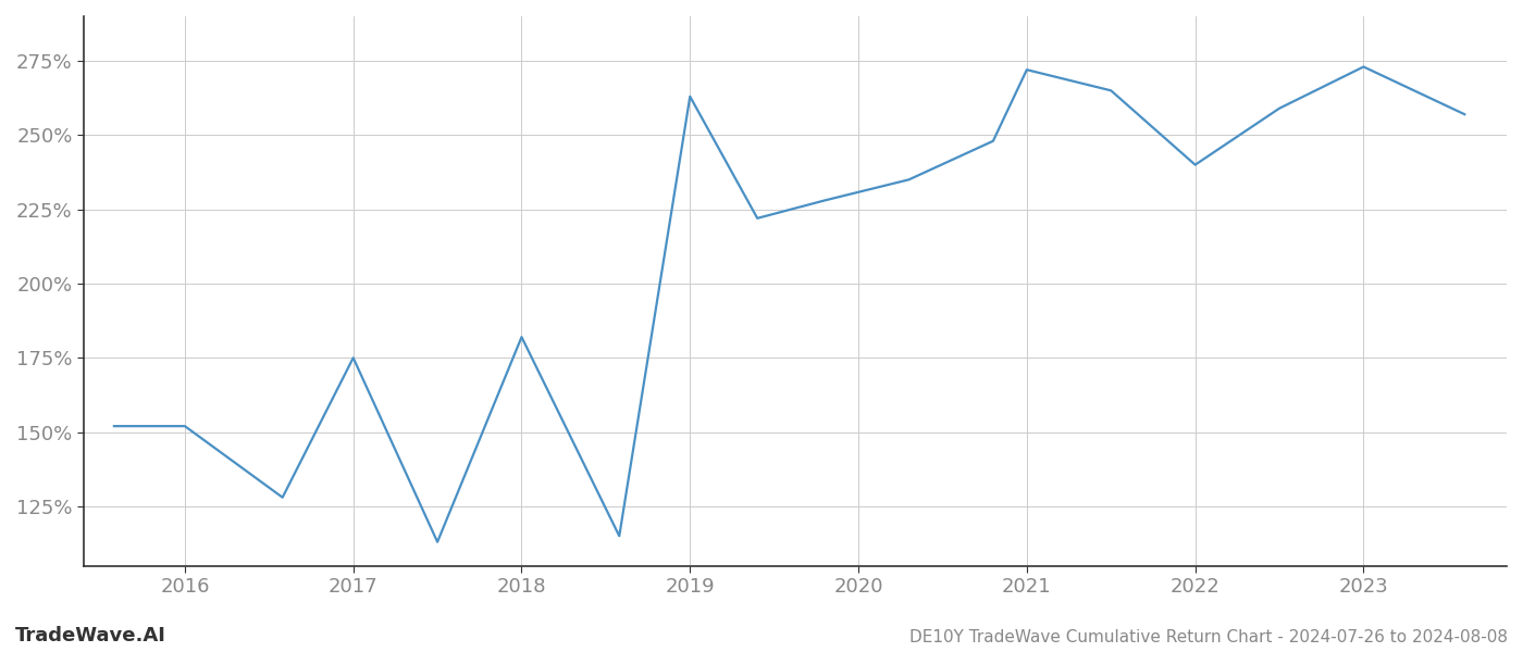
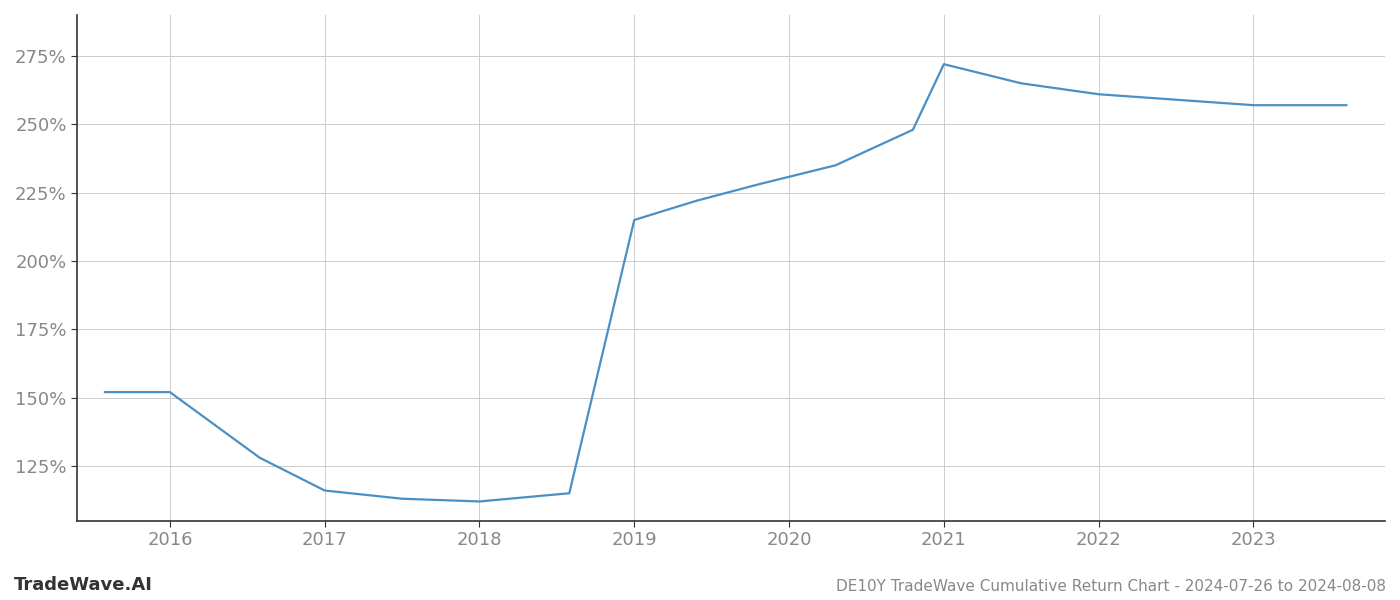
2017: 175% -> 116%
2018: 182% -> 112%
2019: 263% -> 215%
2022: 240% -> 261%
2023: 273% -> 257%
